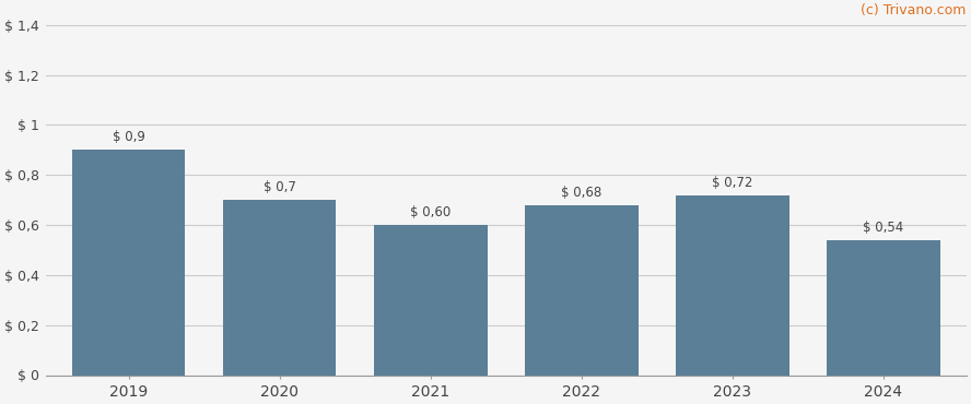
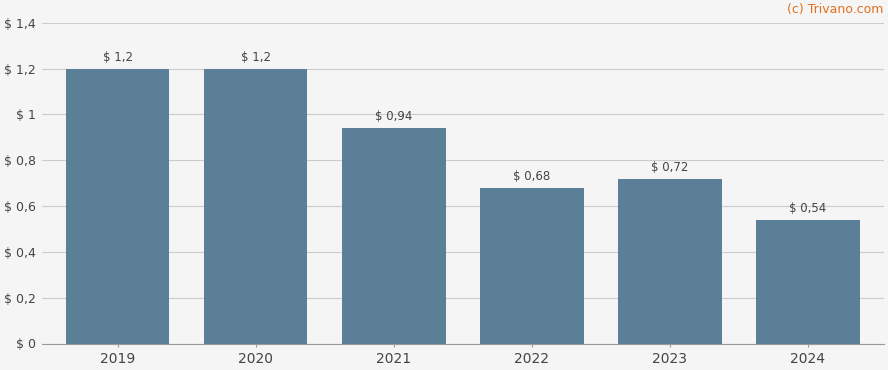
2019: 0,9 -> 1,2
2020: 0,7 -> 1,2
2021: 0,60 -> 0,94
